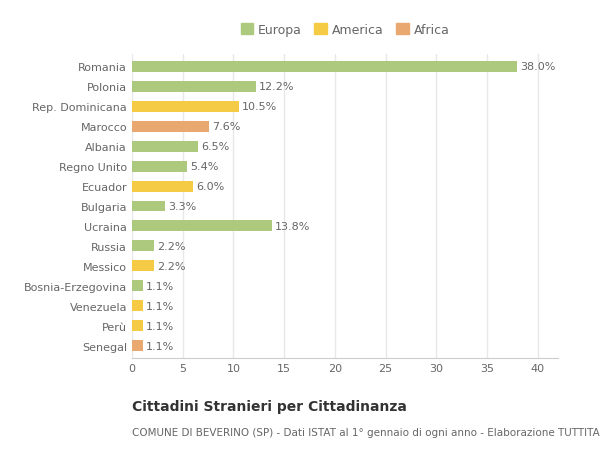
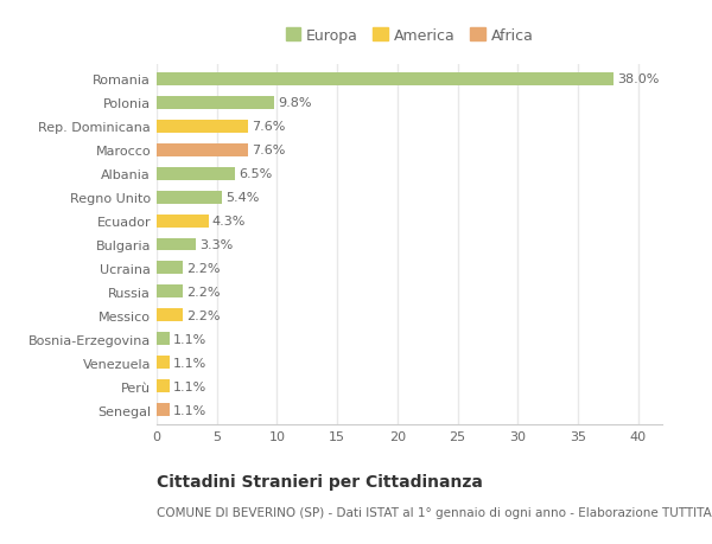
Polonia: 12.2% -> 9.8%
Rep. Dominicana: 10.5% -> 7.6%
Ecuador: 6.0% -> 4.3%
Ucraina: 13.8% -> 2.2%
